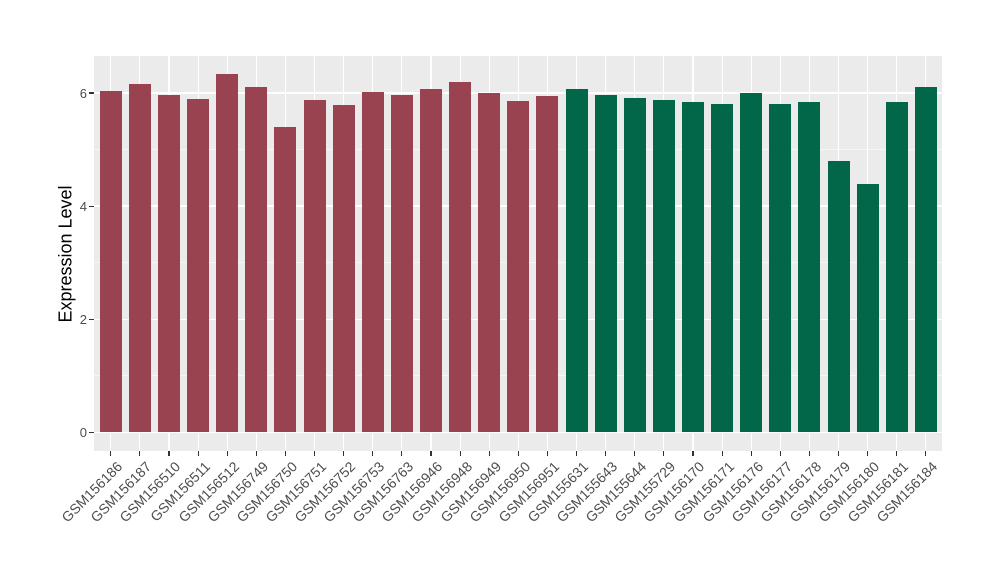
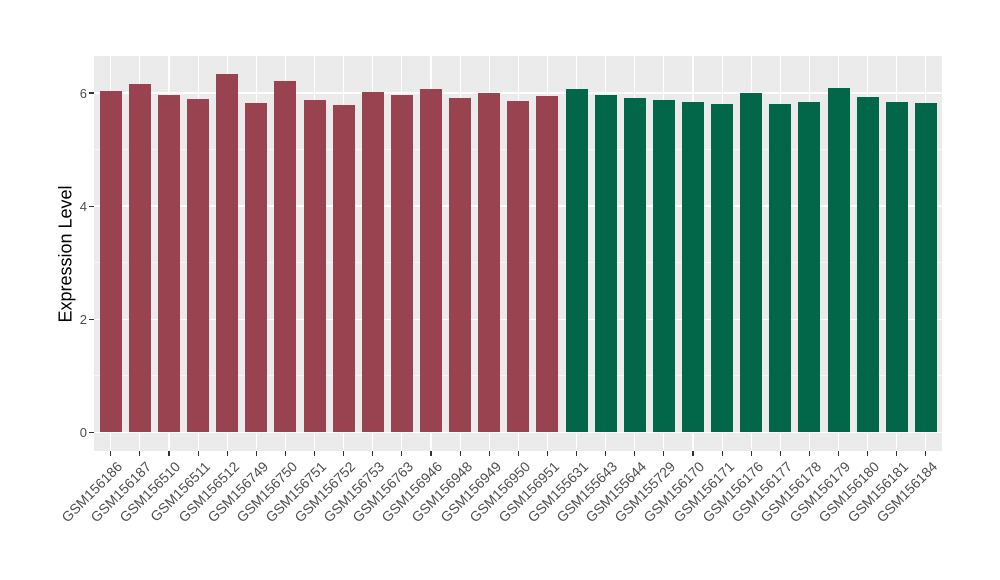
GSM156749: 6.1 -> 5.8
GSM156750: 5.4 -> 6.2
GSM156948: 6.2 -> 5.9
GSM156179: 4.8 -> 6.1
GSM156180: 4.4 -> 5.9
GSM156184: 6.1 -> 5.8
